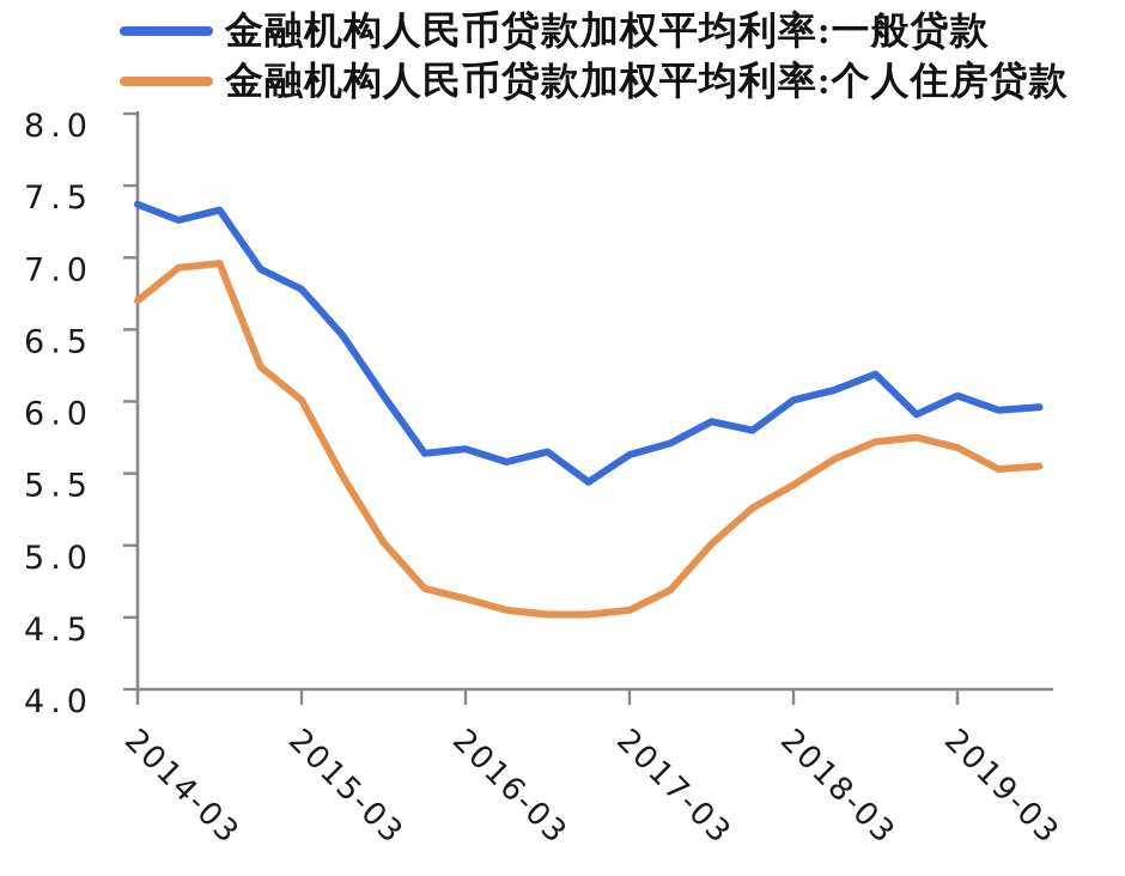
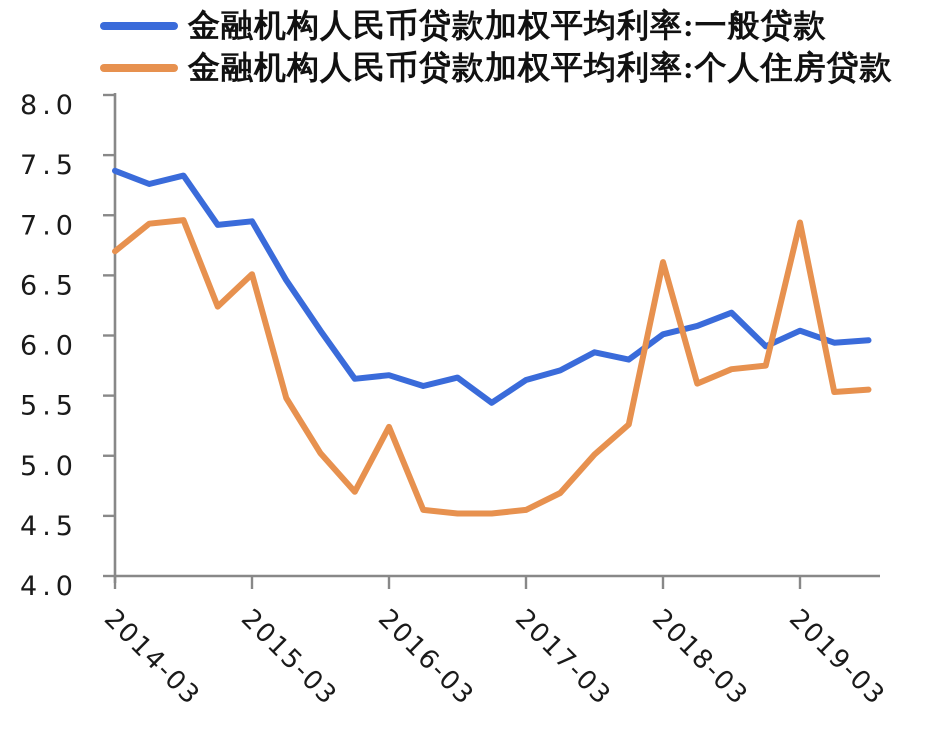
金融机构人民币贷款加权平均利率:一般贷款/2015-03: 6.78 -> 6.95
金融机构人民币贷款加权平均利率:个人住房贷款/2015-03: 6.01 -> 6.51
金融机构人民币贷款加权平均利率:个人住房贷款/2016-03: 4.63 -> 5.24
金融机构人民币贷款加权平均利率:个人住房贷款/2018-03: 5.42 -> 6.61
金融机构人民币贷款加权平均利率:个人住房贷款/2019-03: 5.68 -> 6.94
